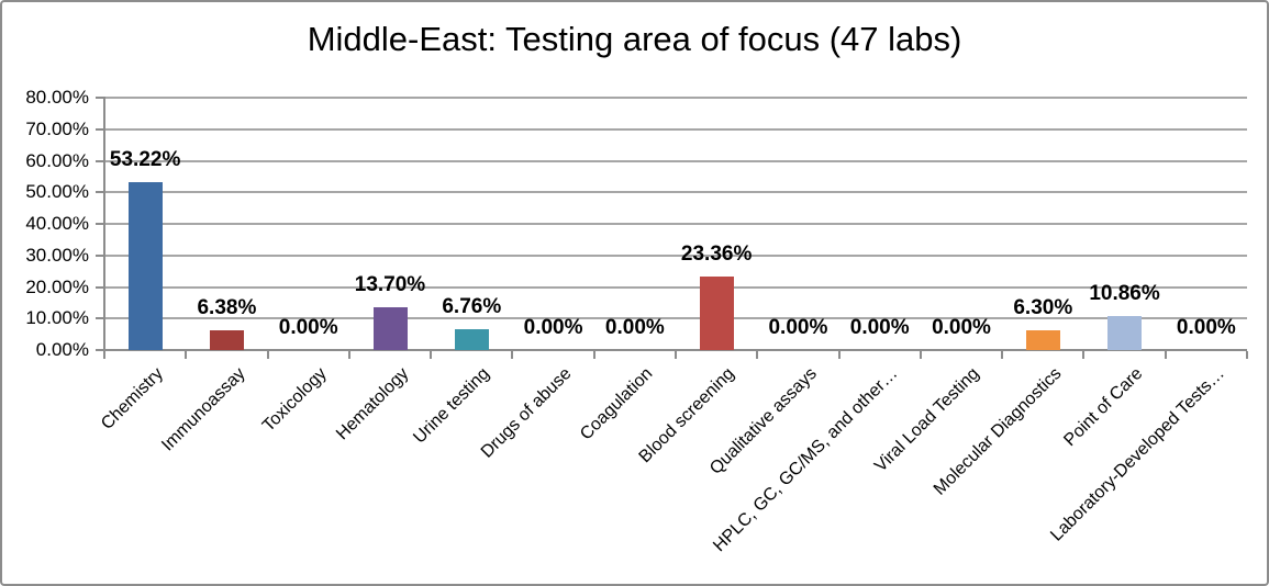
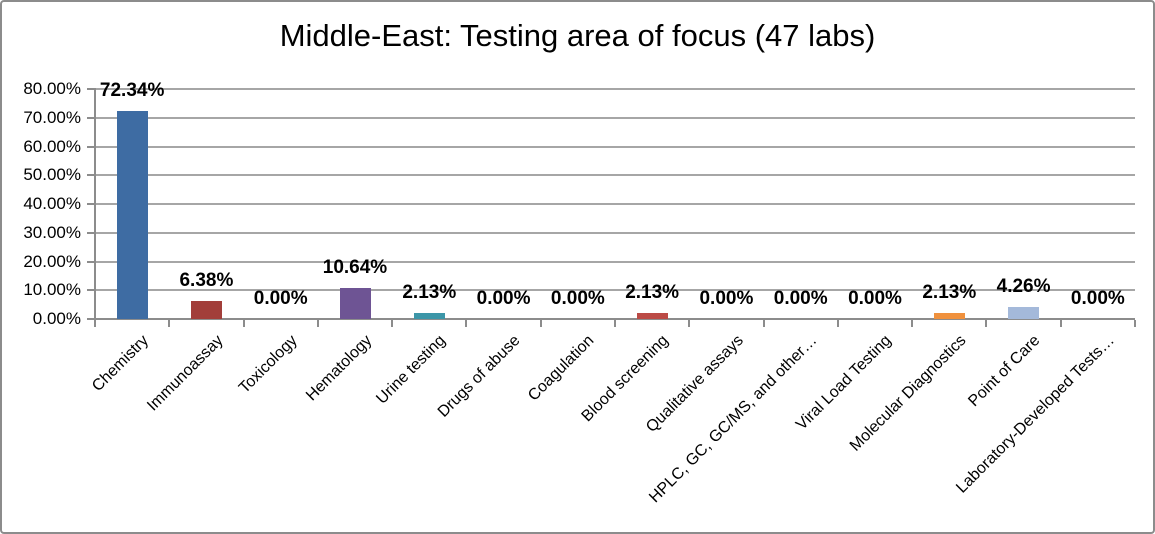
Chemistry: 53.22% -> 72.34%
Hematology: 13.70% -> 10.64%
Urine testing: 6.76% -> 2.13%
Blood screening: 23.36% -> 2.13%
Molecular Diagnostics: 6.30% -> 2.13%
Point of Care: 10.86% -> 4.26%
